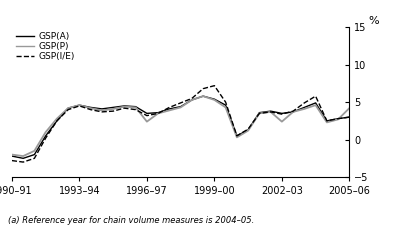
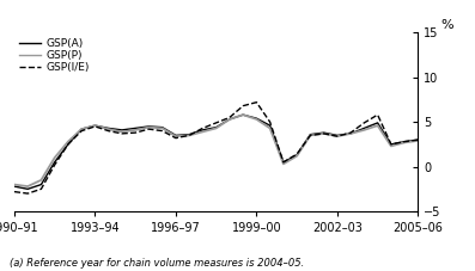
GSP(P)/1996–97: 2.4 -> 3.4
GSP(P)/2002–03: 2.4 -> 3.4
GSP(P)/2005–06: 4.2 -> 2.9
